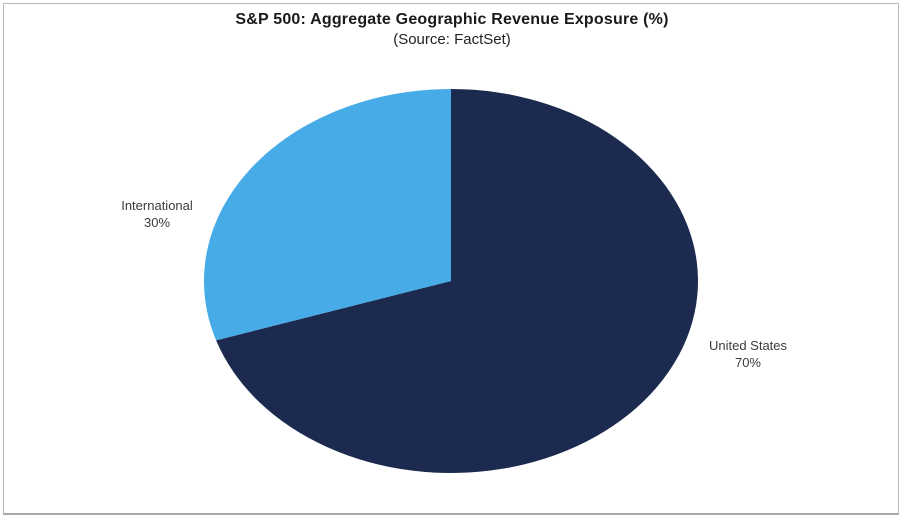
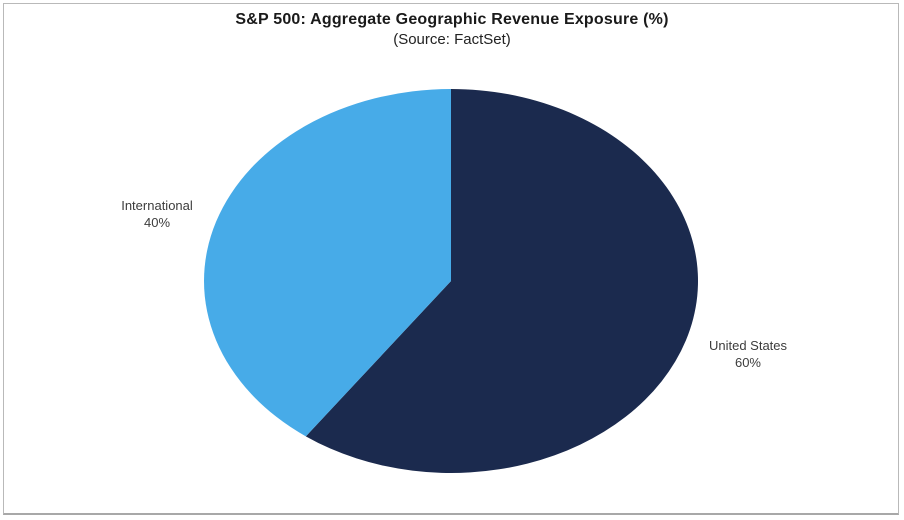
United States: 70% -> 60%
International: 30% -> 40%
